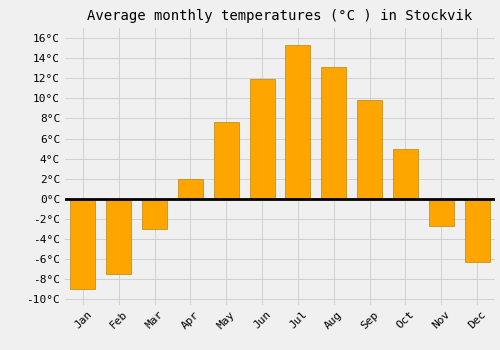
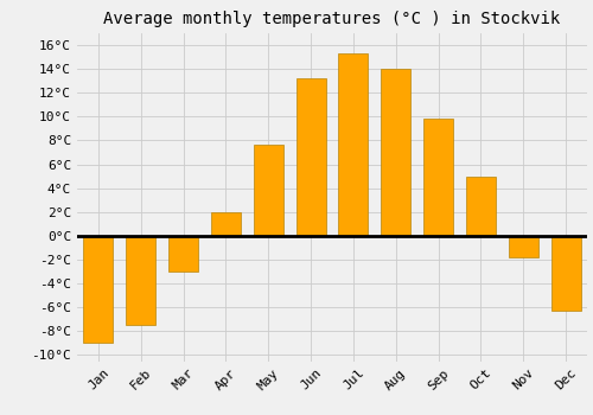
Jun: 11.9°C -> 13.2°C
Aug: 13.1°C -> 14.0°C
Nov: -2.7°C -> -1.8°C
